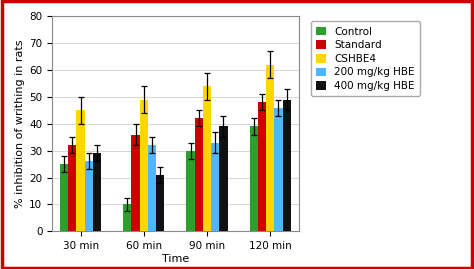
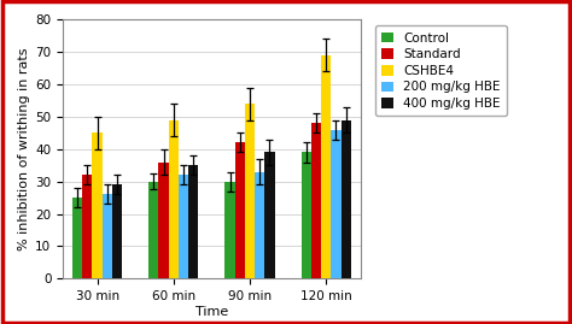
Control/60 min: 10 -> 30
400 mg/kg HBE/60 min: 21 -> 35
CSHBE4/120 min: 62 -> 69
